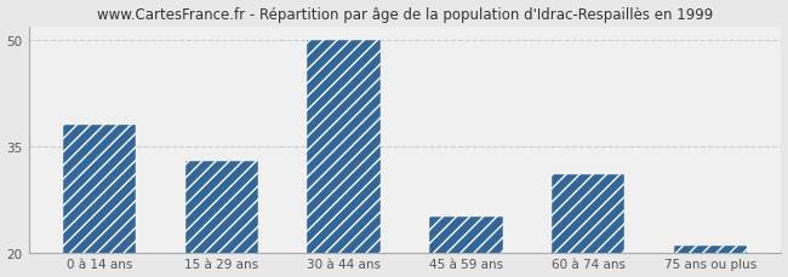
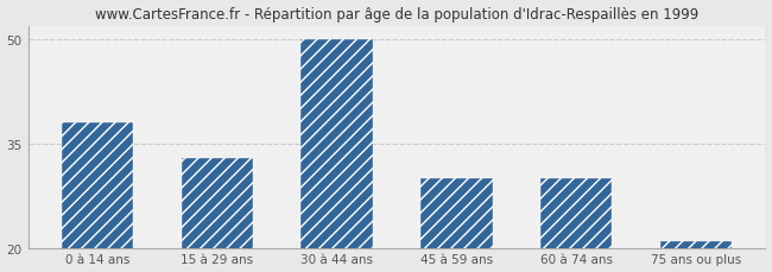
45 à 59 ans: 25 -> 30
60 à 74 ans: 31 -> 30
